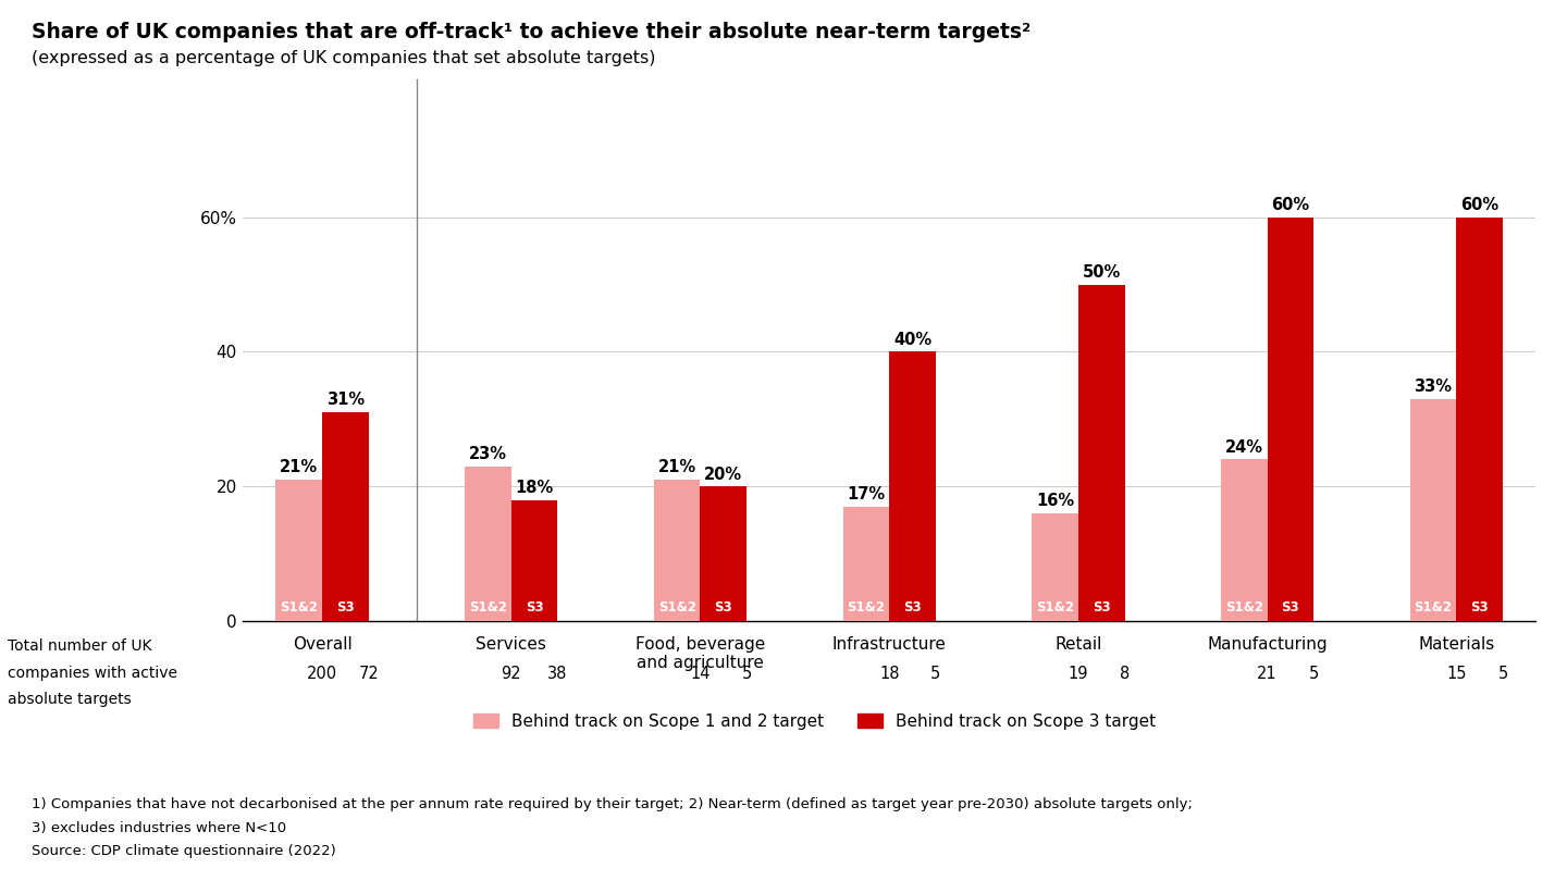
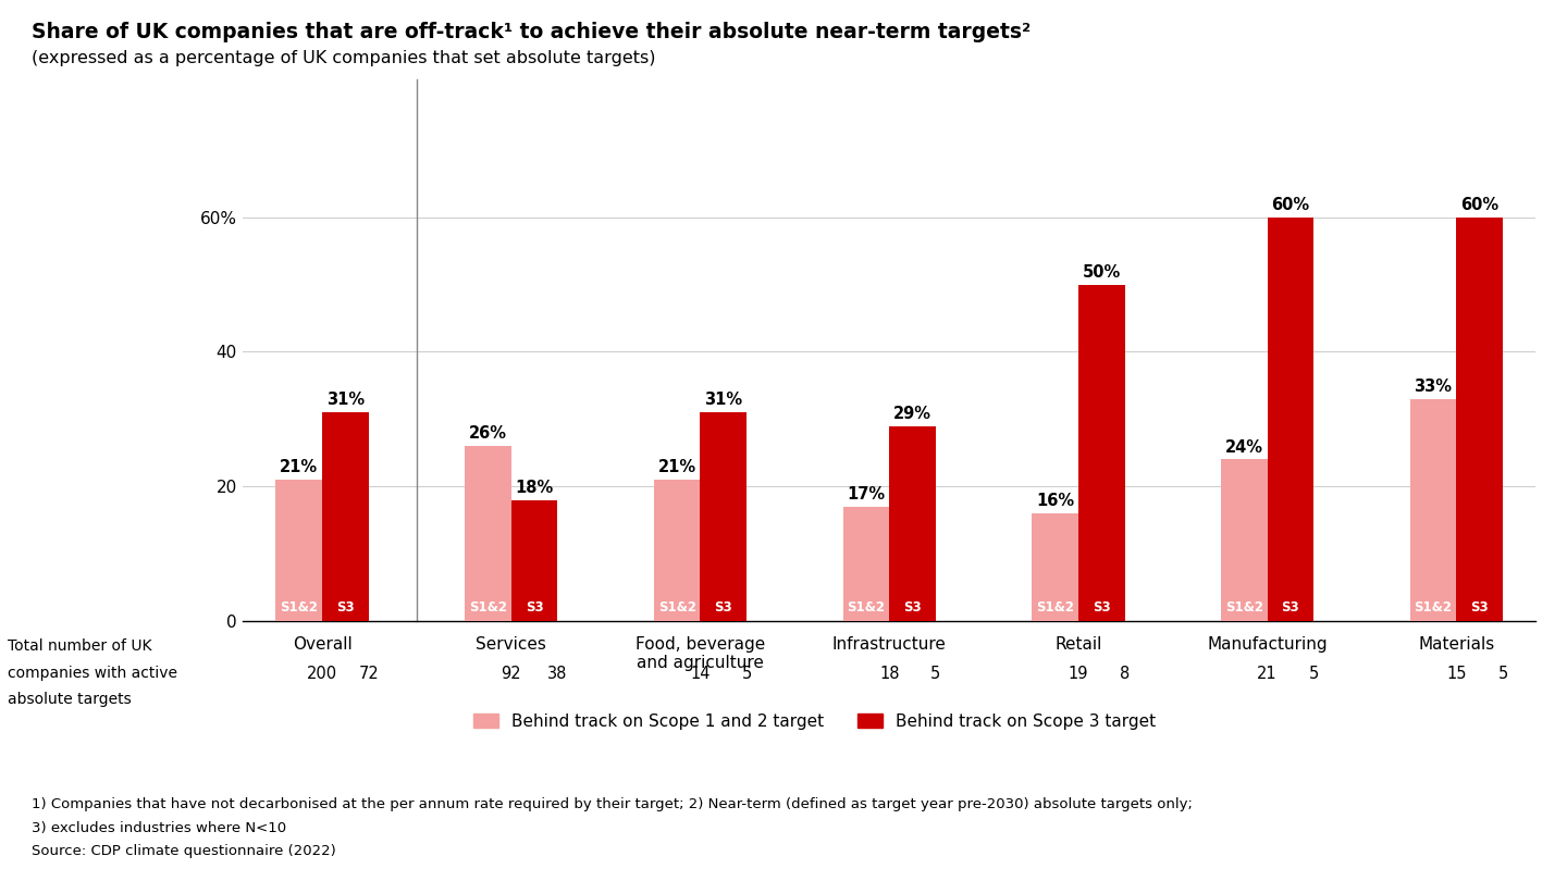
Behind track on Scope 1 and 2 target/Services: 23% -> 26%
Behind track on Scope 3 target/Food, beverage and agriculture: 20% -> 31%
Behind track on Scope 3 target/Infrastructure: 40% -> 29%
